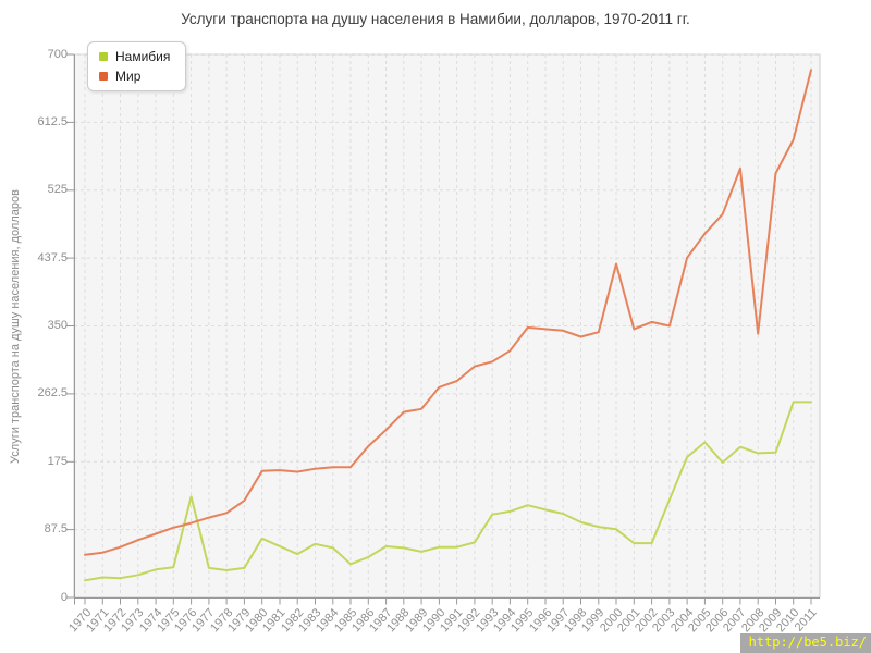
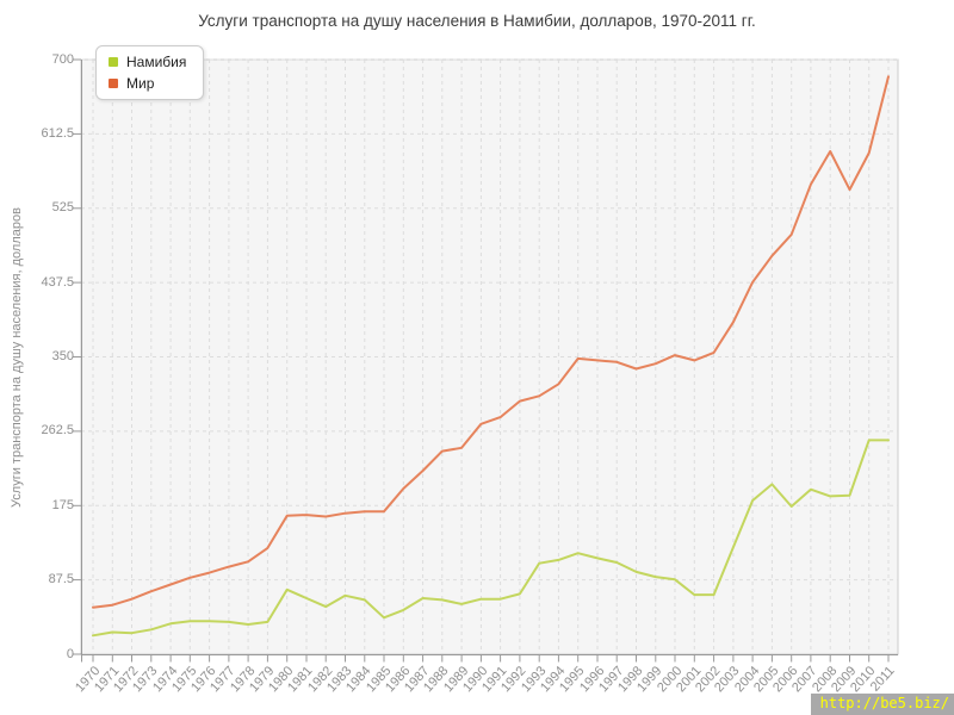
Намибия/1976: 130 -> 40
Мир/2000: 430 -> 350
Мир/2003: 350 -> 390
Мир/2008: 340 -> 590
